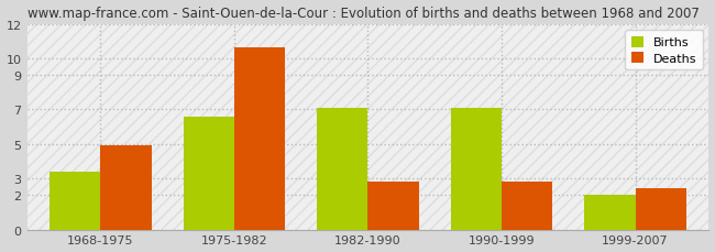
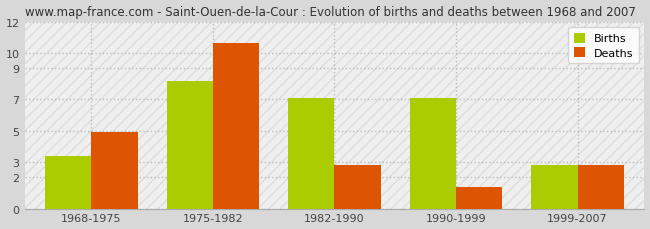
Births/1975-1982: 6.6 -> 8.2
Deaths/1990-1999: 2.8 -> 1.4
Births/1999-2007: 2.0 -> 2.8
Deaths/1999-2007: 2.4 -> 2.8
